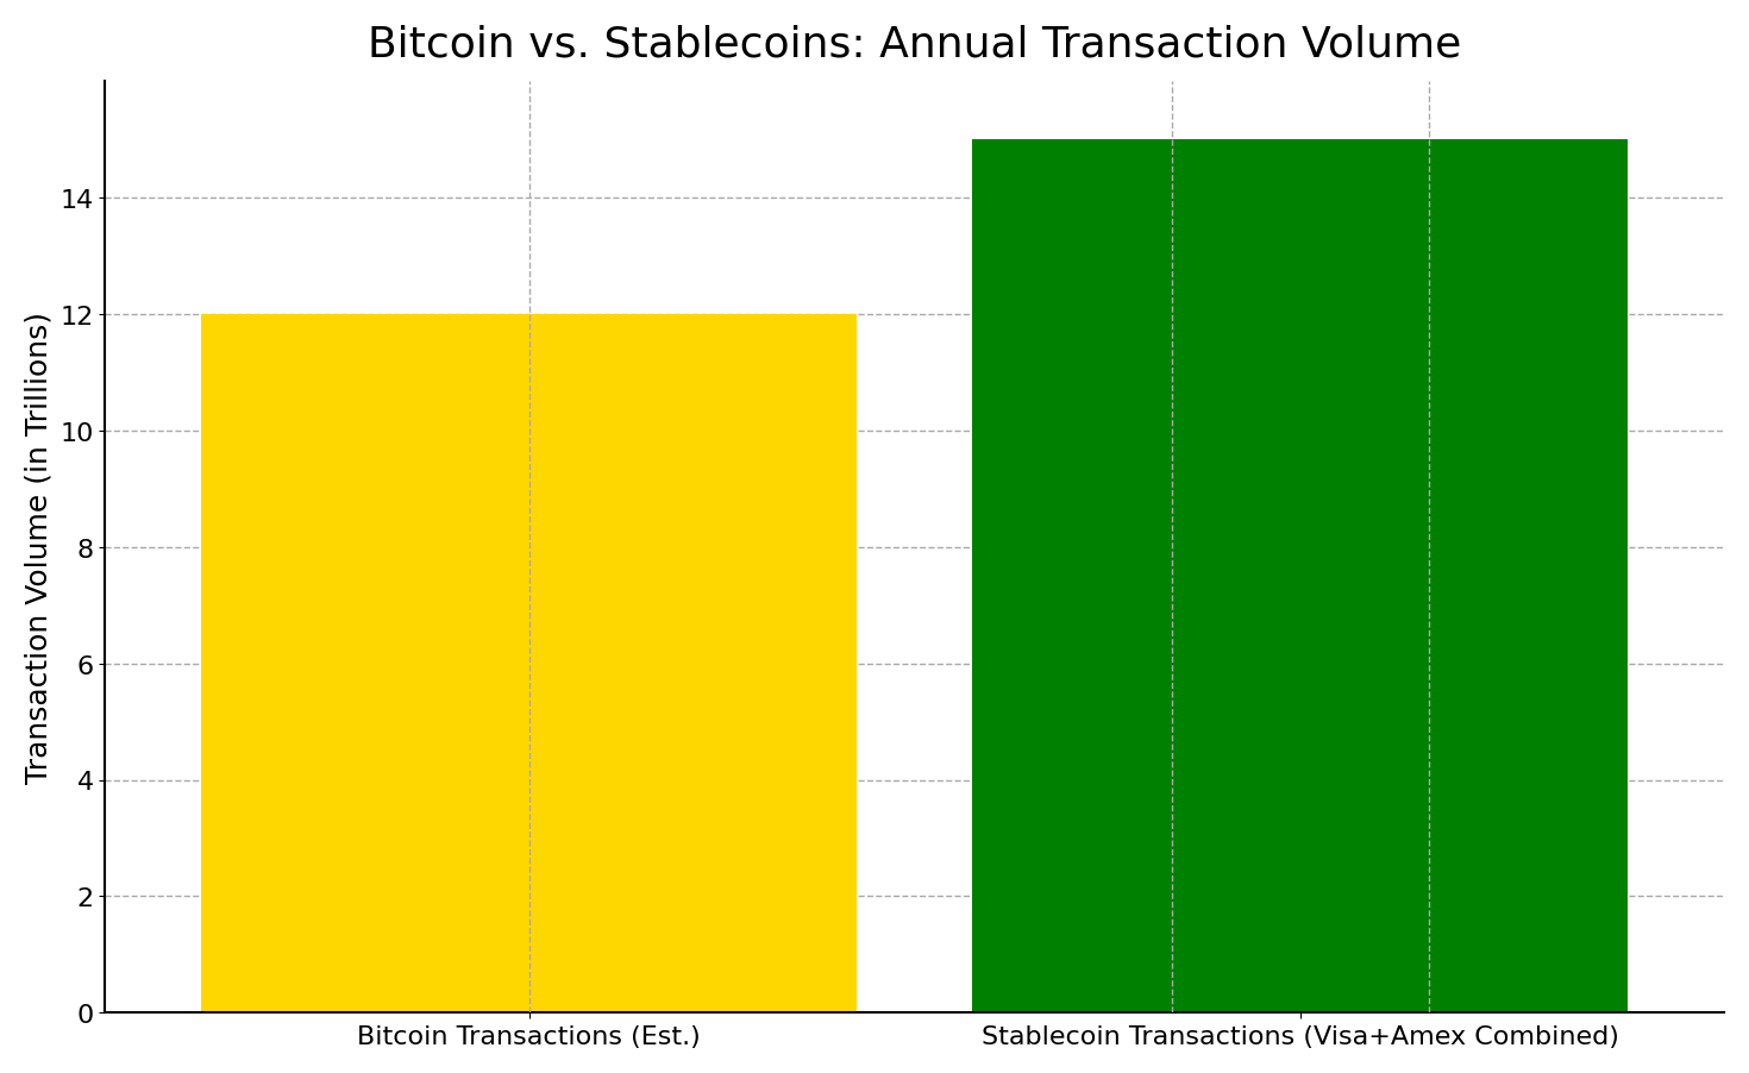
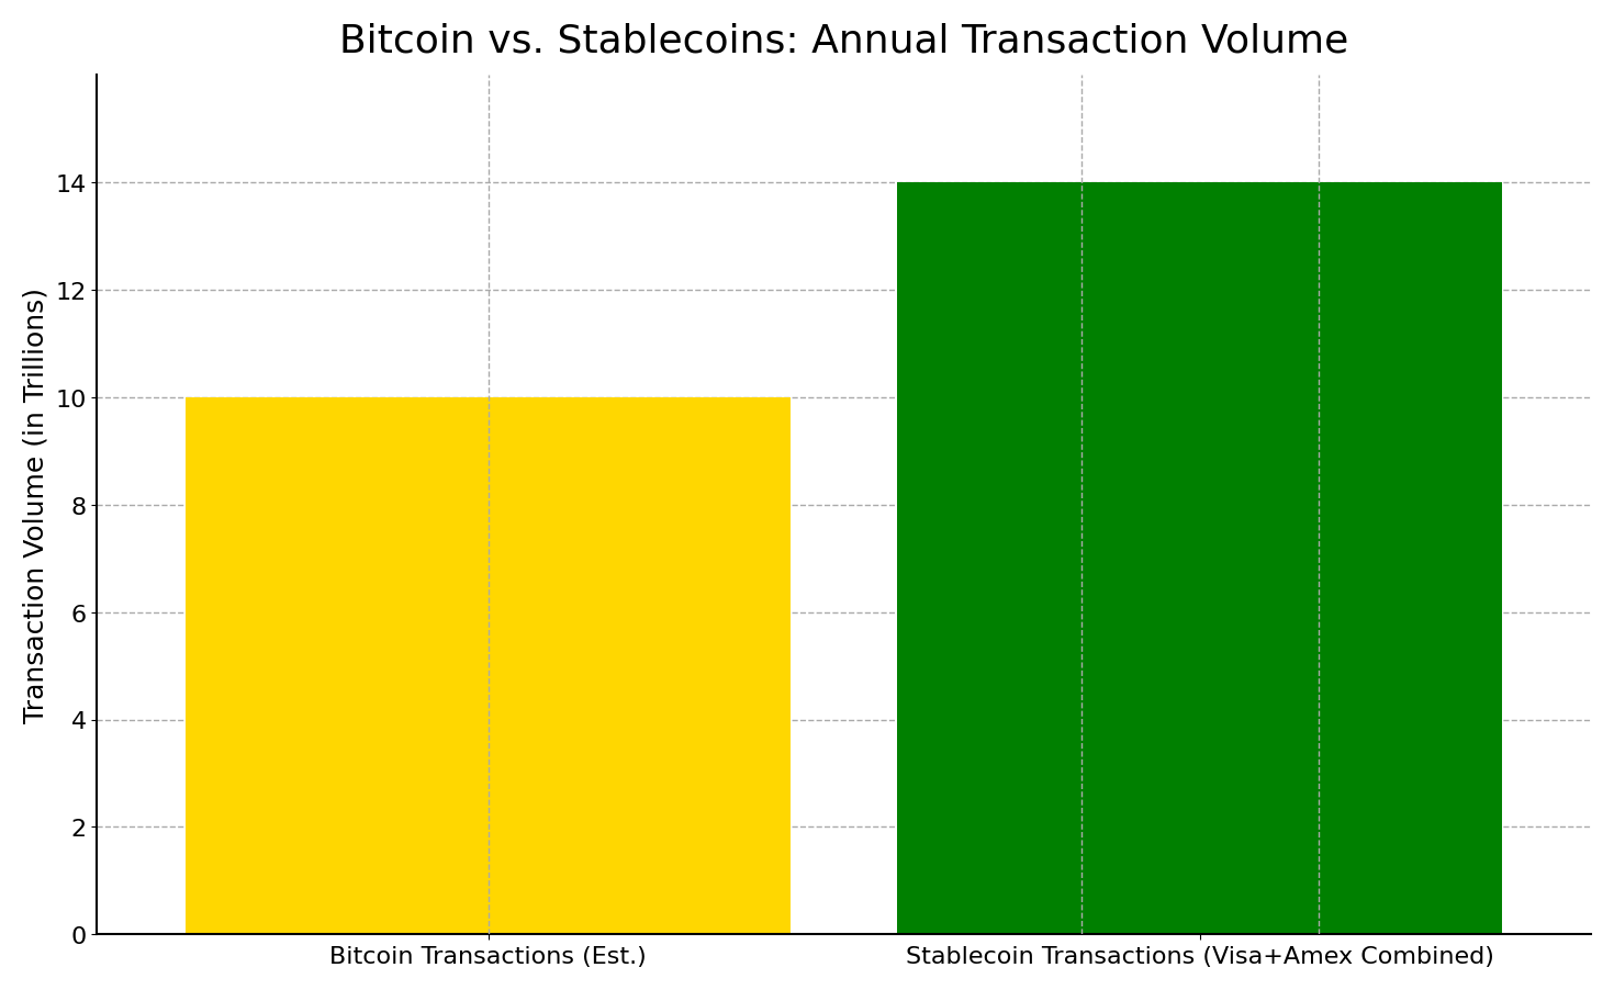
Bitcoin Transactions (Est.): 12 -> 10
Stablecoin Transactions (Visa+Amex Combined): 15 -> 14
